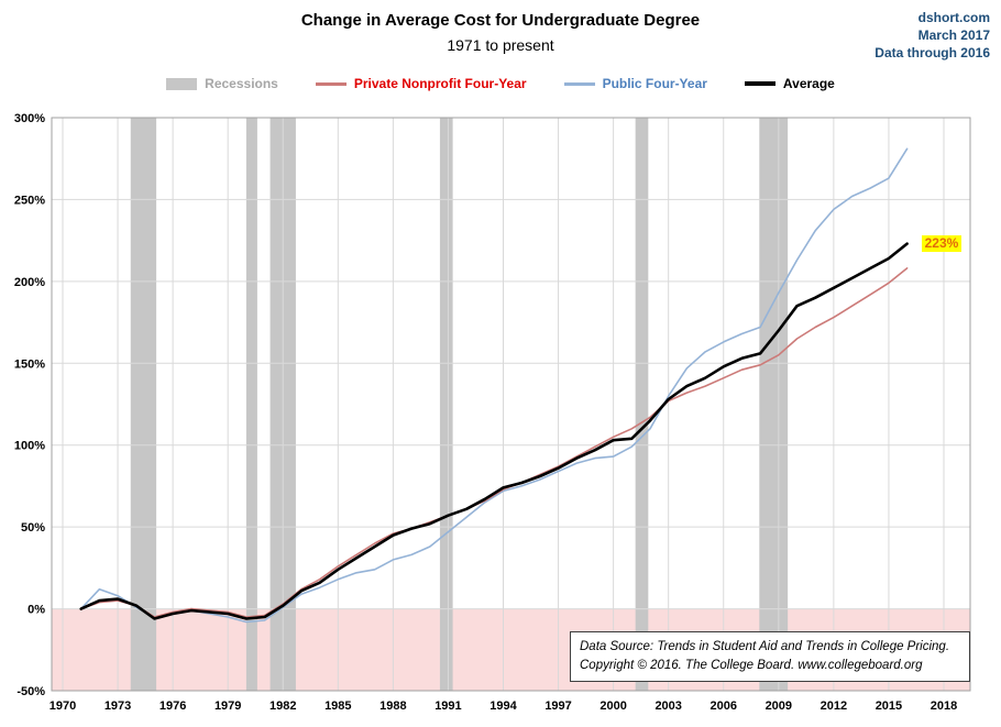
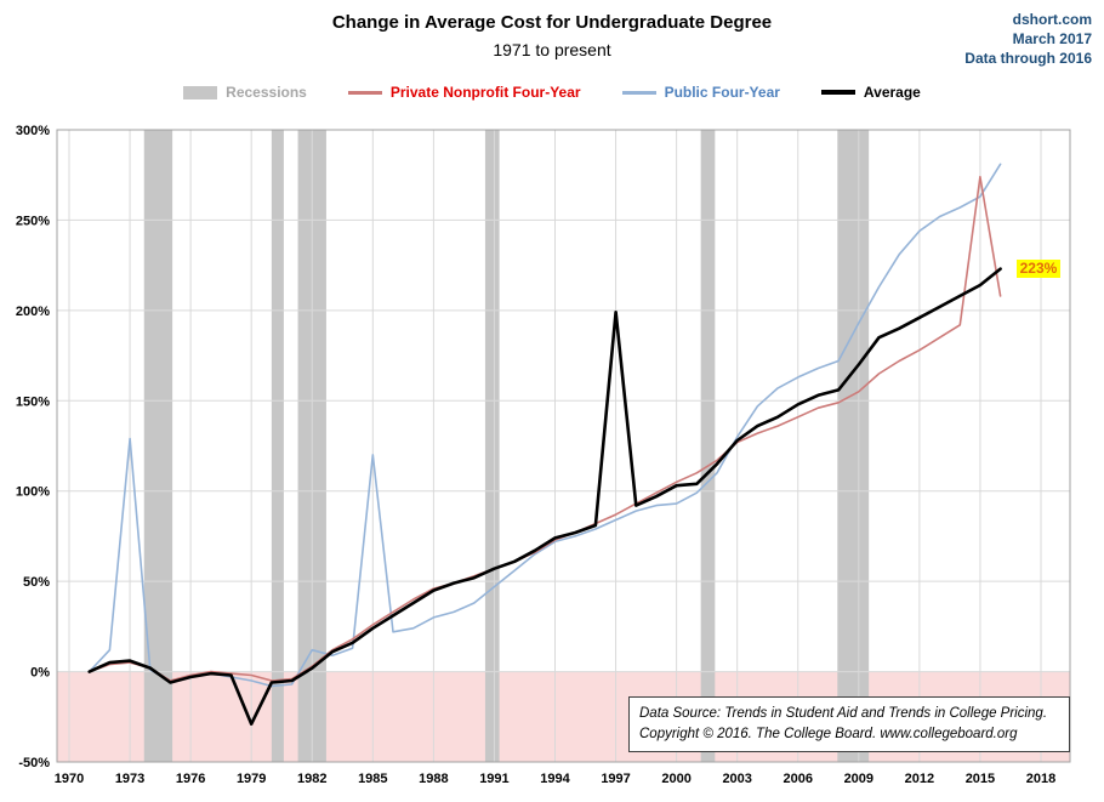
Public Four-Year/1973: 8% -> 129%
Average/1979: -3% -> -29%
Public Four-Year/1982: 1% -> 12%
Public Four-Year/1985: 18% -> 120%
Average/1997: 86% -> 199%
Private Nonprofit Four-Year/2015: 199% -> 274%
